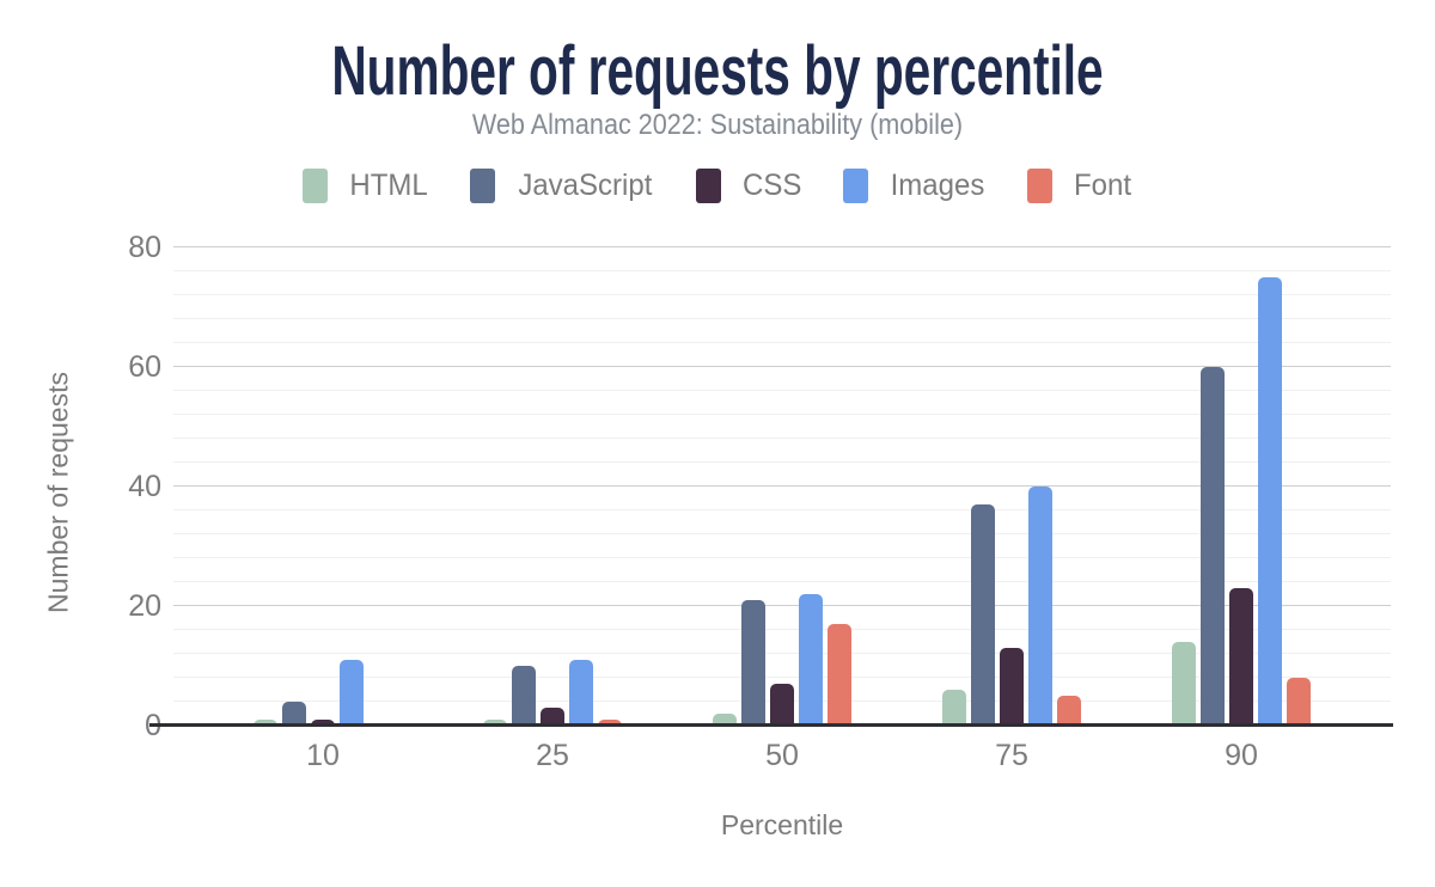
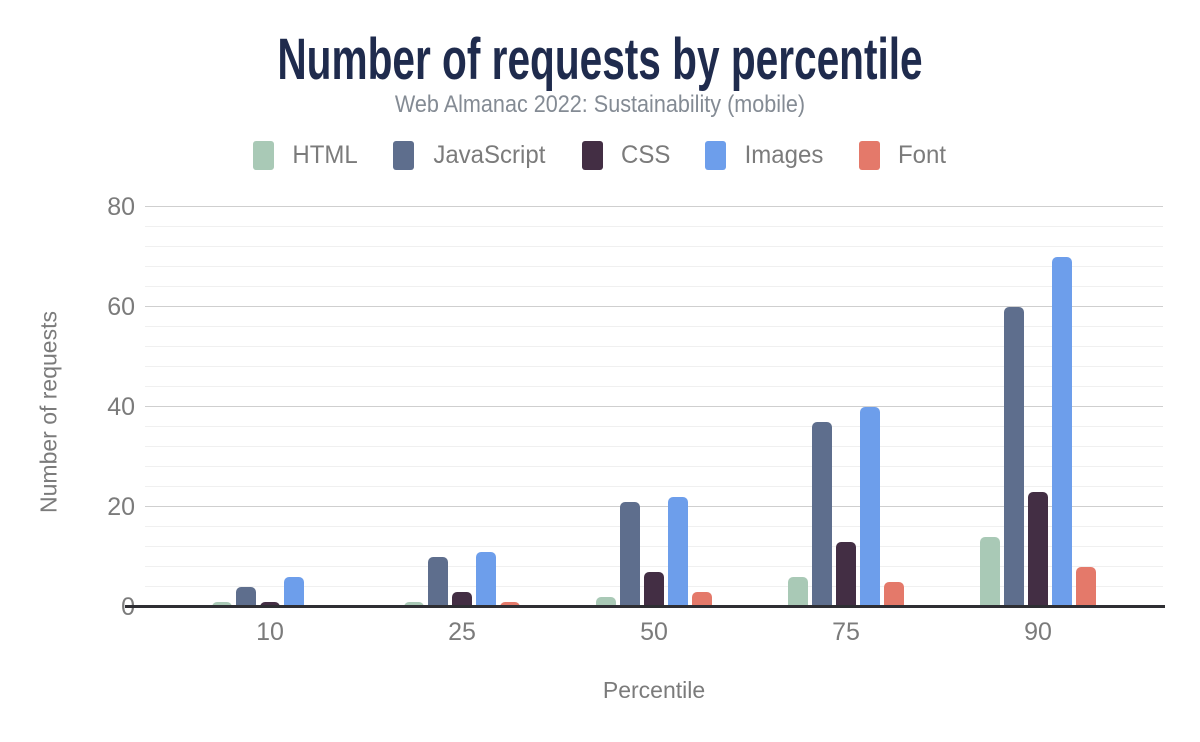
Images/10: 11 -> 6
Font/50: 17 -> 3
Images/90: 75 -> 70
